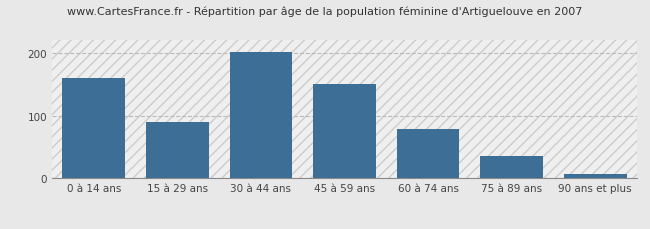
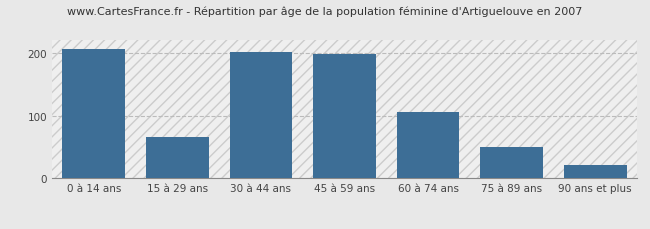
0 à 14 ans: 160 -> 206
15 à 29 ans: 90 -> 66
45 à 59 ans: 150 -> 198
60 à 74 ans: 78 -> 106
75 à 89 ans: 35 -> 50
90 ans et plus: 7 -> 22
